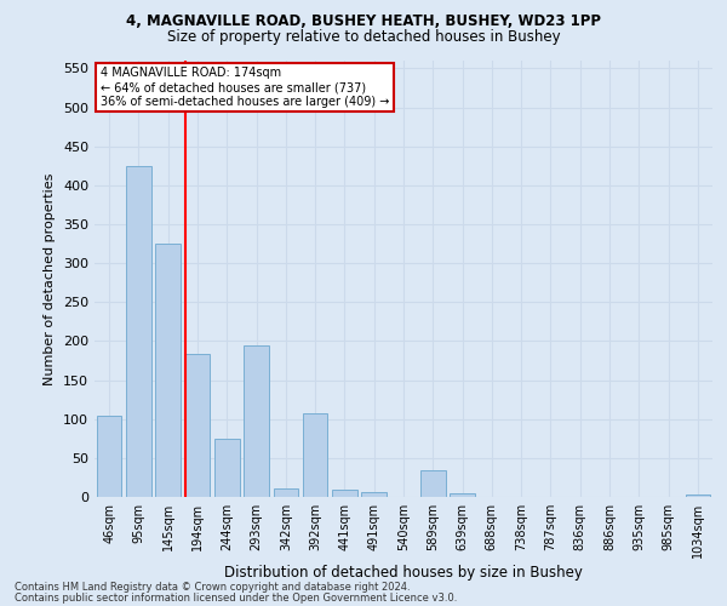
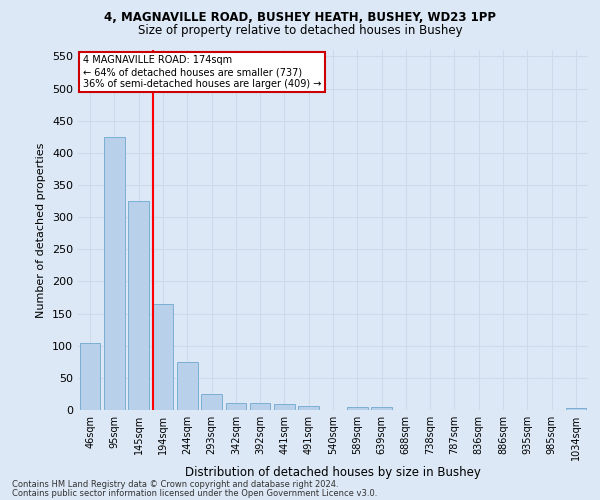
194sqm: 184 -> 165
293sqm: 194 -> 25
392sqm: 108 -> 11
589sqm: 34 -> 5
